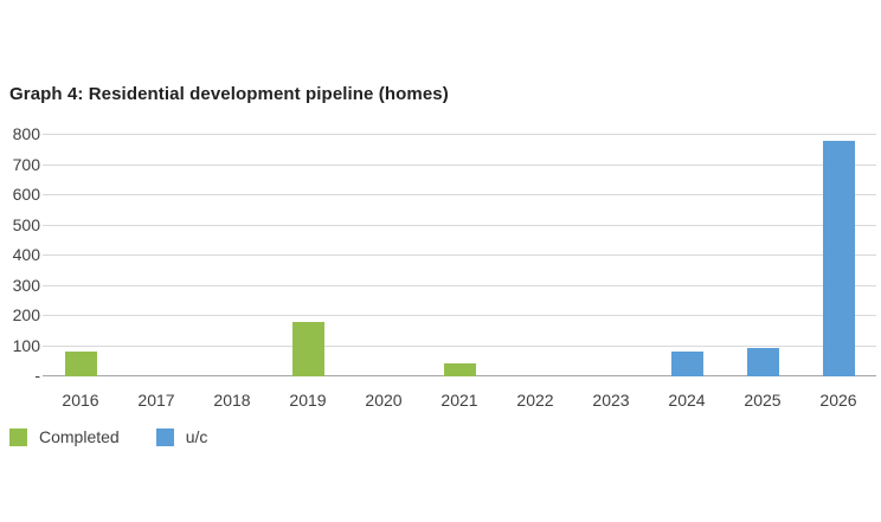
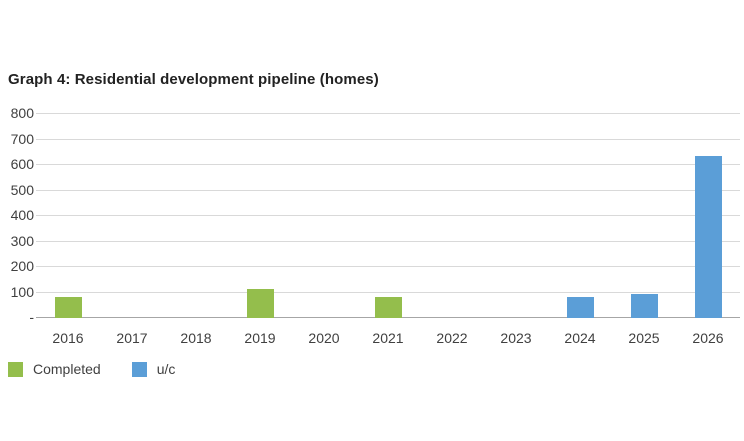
Completed/2019: 180 -> 110
Completed/2021: 40 -> 80
u/c/2026: 780 -> 630
